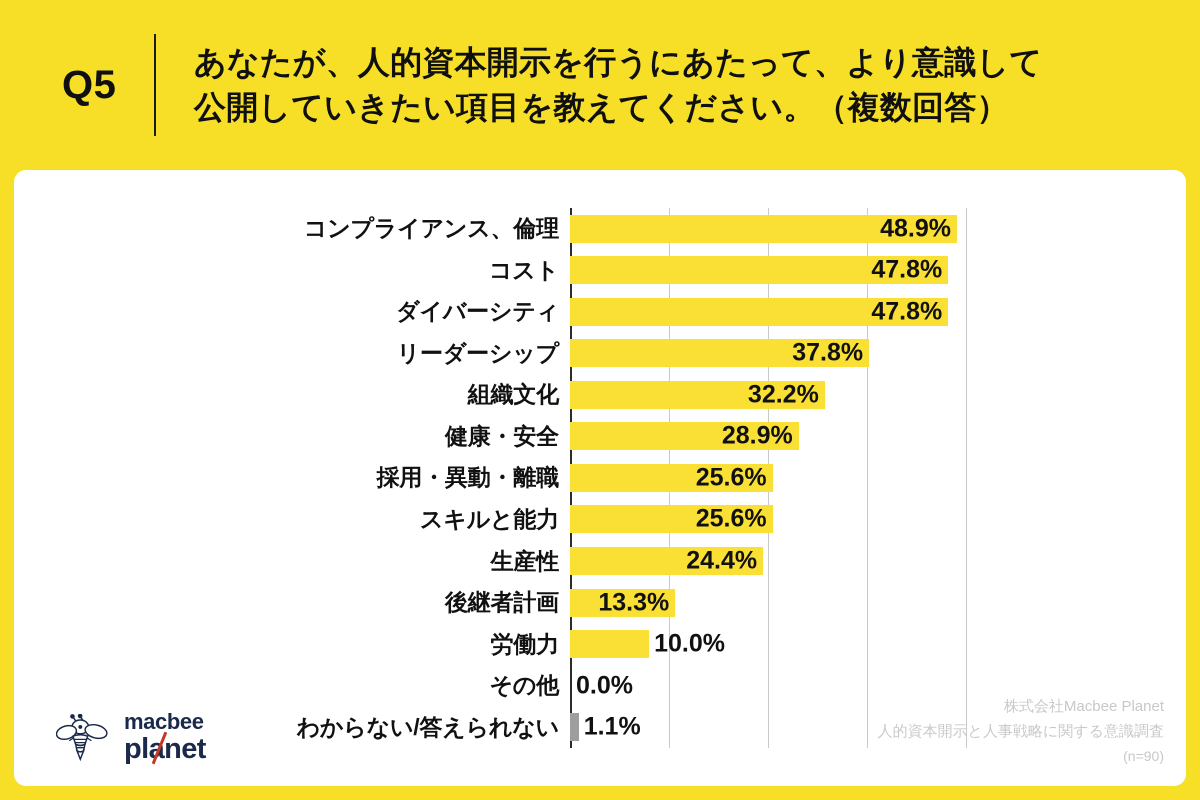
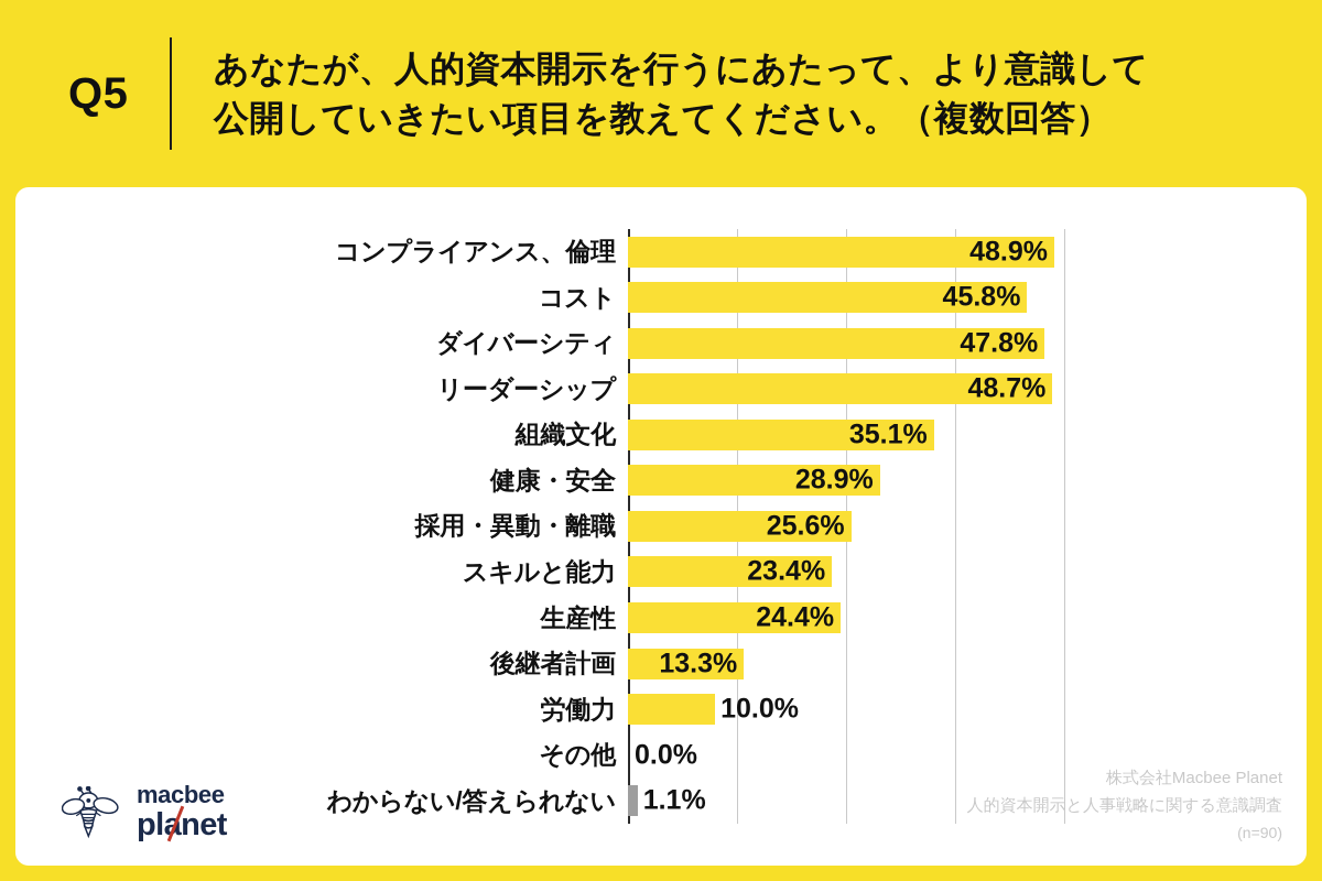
コスト: 47.8% -> 45.8%
リーダーシップ: 37.8% -> 48.7%
組織文化: 32.2% -> 35.1%
スキルと能力: 25.6% -> 23.4%
